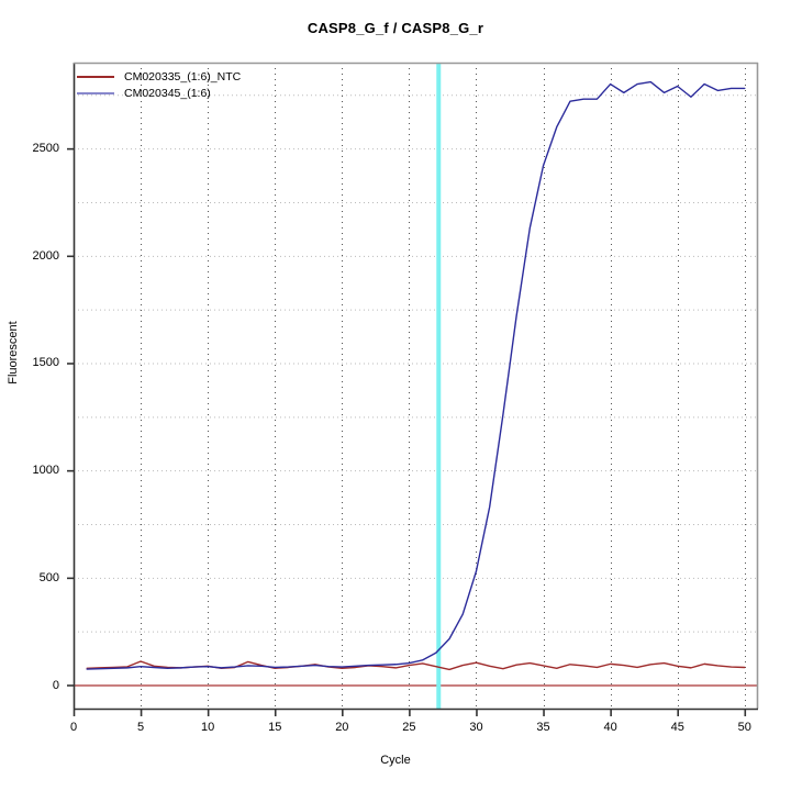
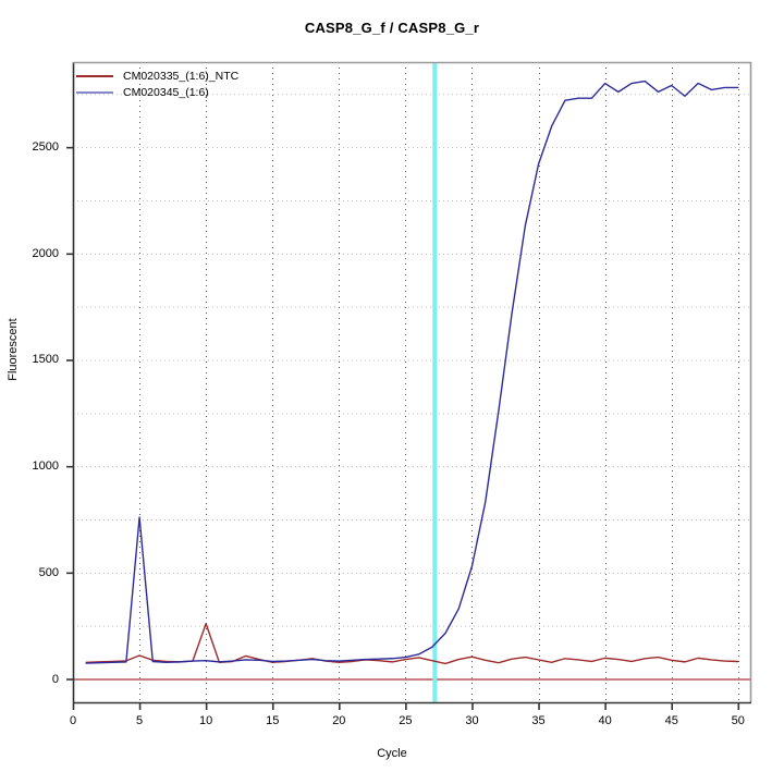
CM020345_(1:6)/5: 90 -> 760
CM020335_(1:6)_NTC/10: 90 -> 260
